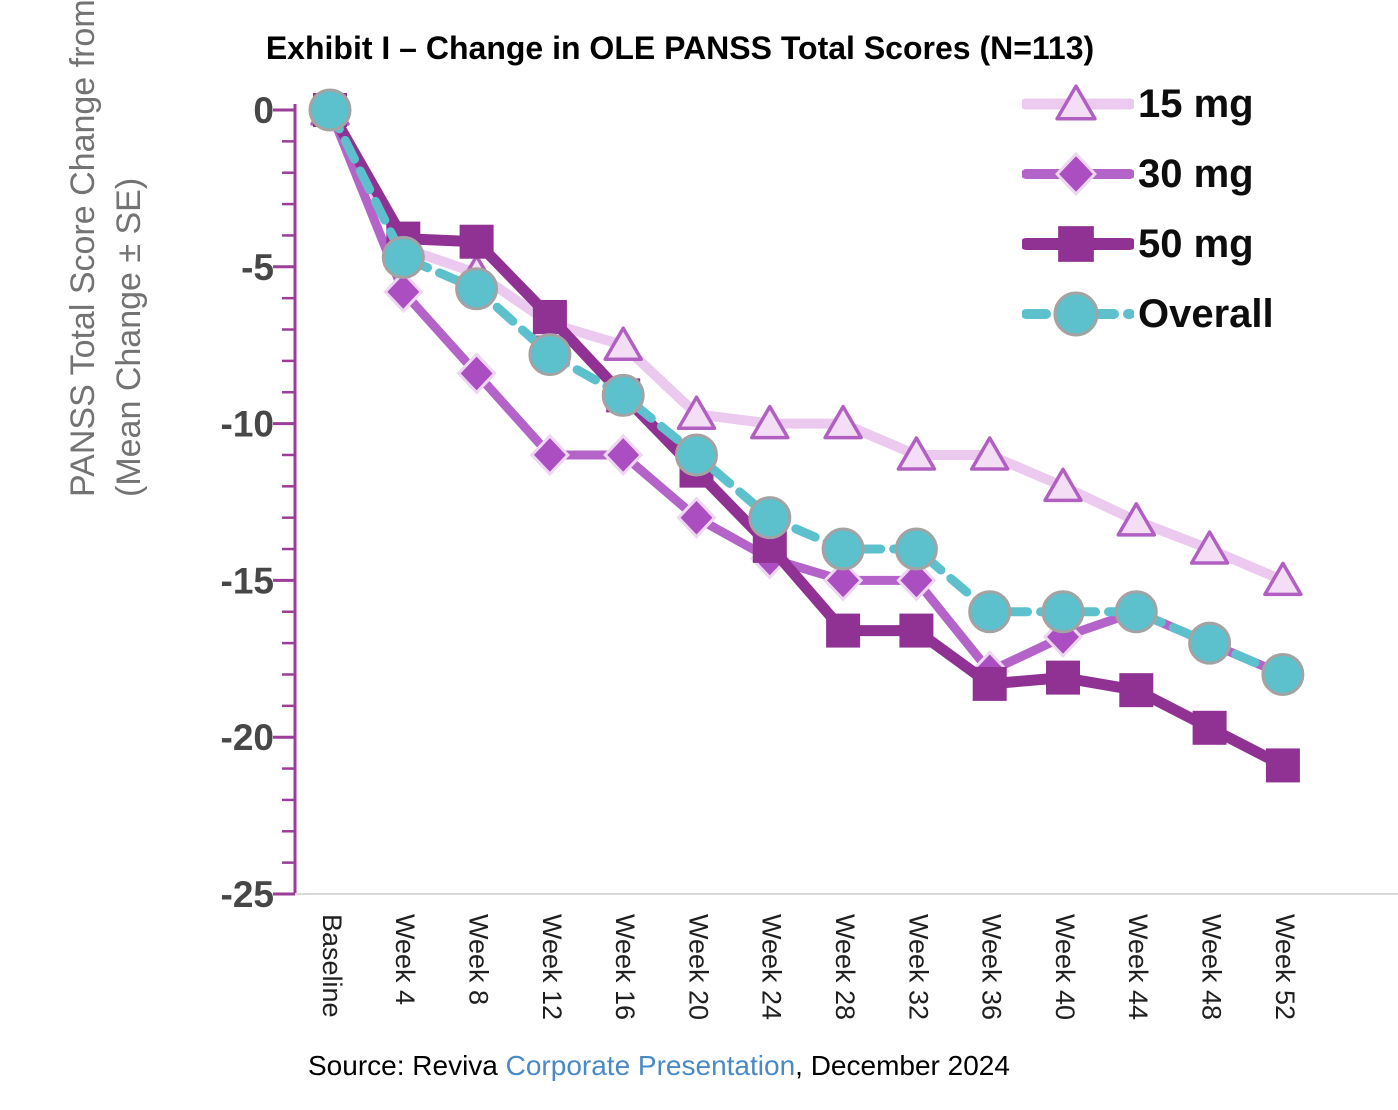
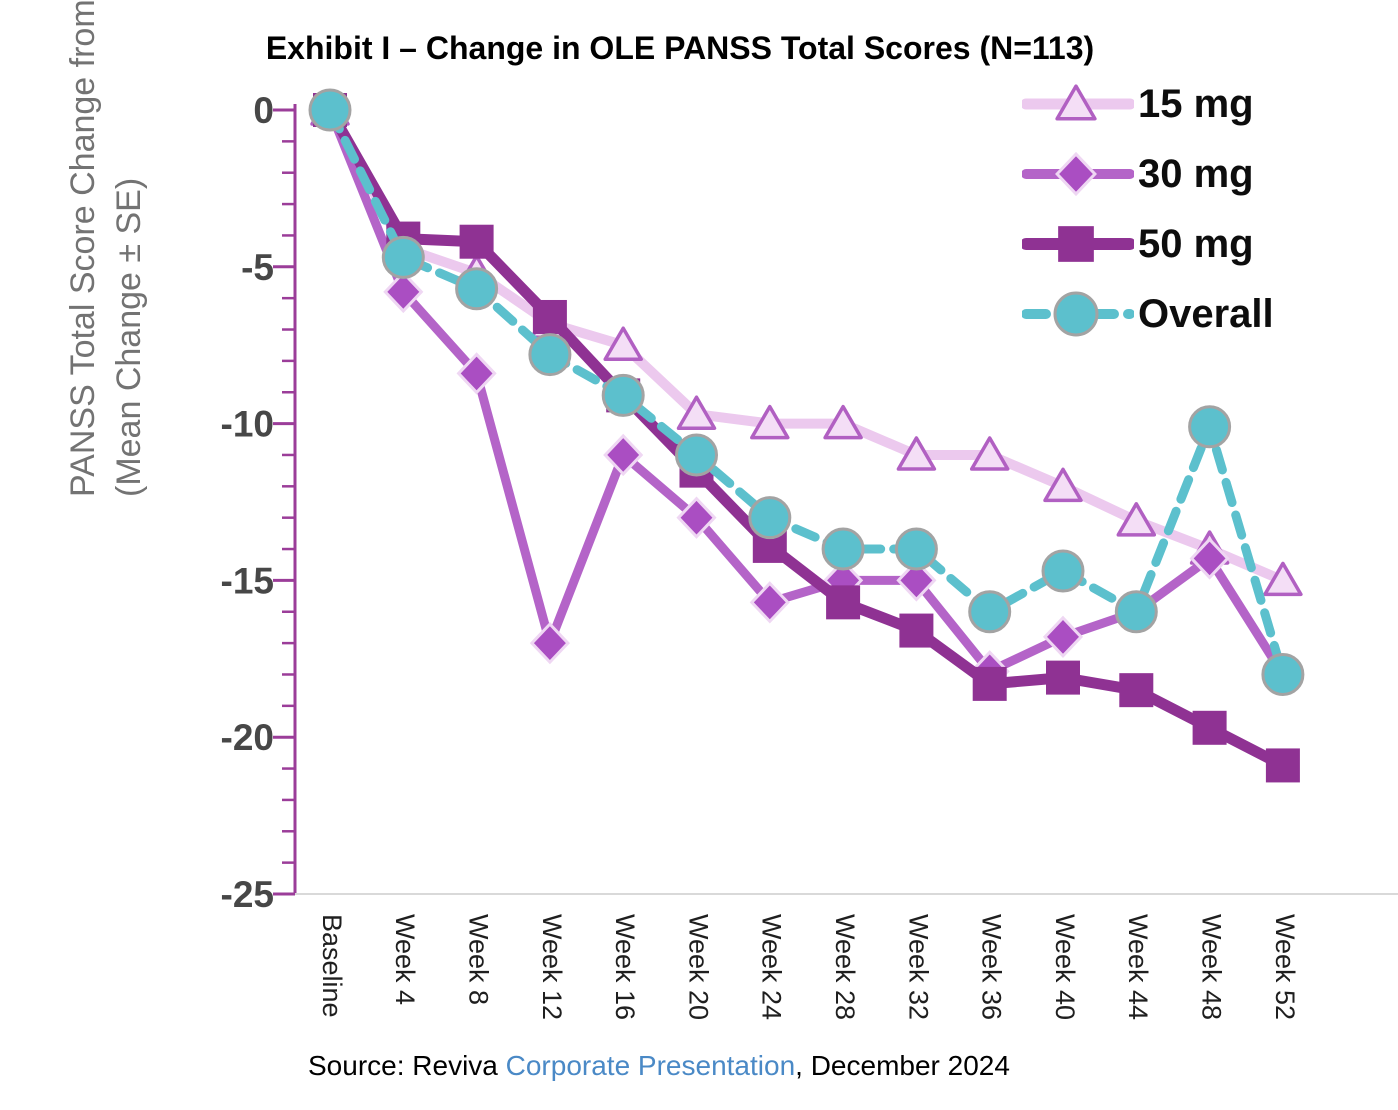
30 mg/Week 12: -11.0 -> -17.0
30 mg/Week 24: -14.3 -> -15.7
50 mg/Week 28: -16.6 -> -15.7
Overall/Week 40: -16.0 -> -14.7
30 mg/Week 48: -17.0 -> -14.3
Overall/Week 48: -17.0 -> -10.1
